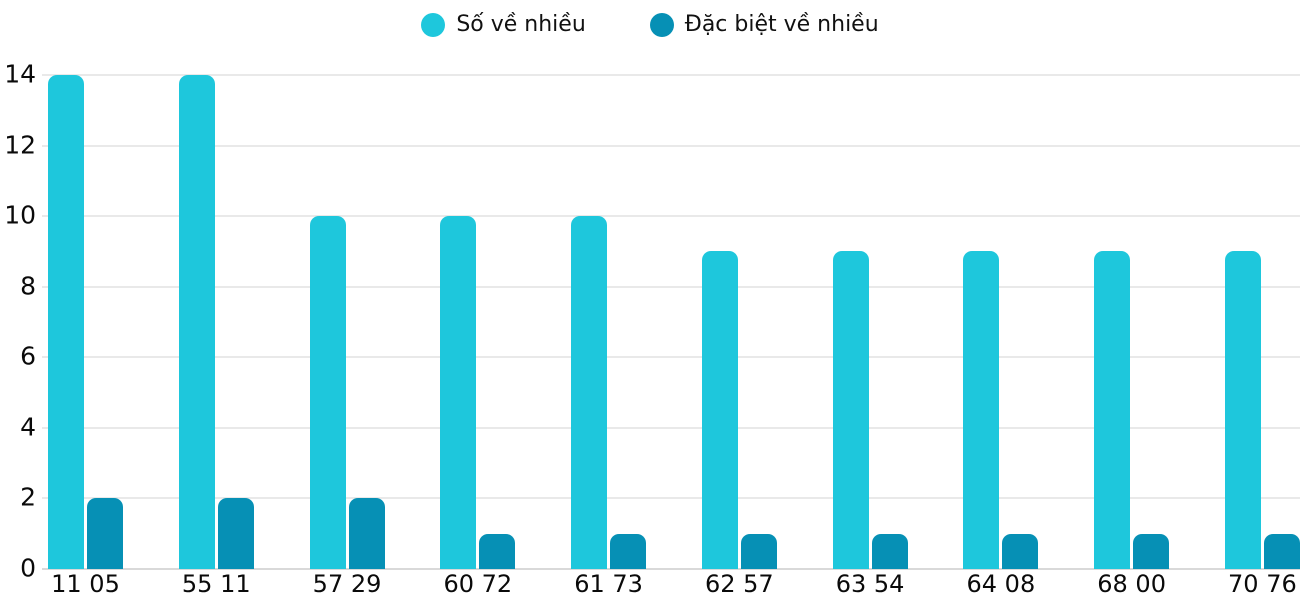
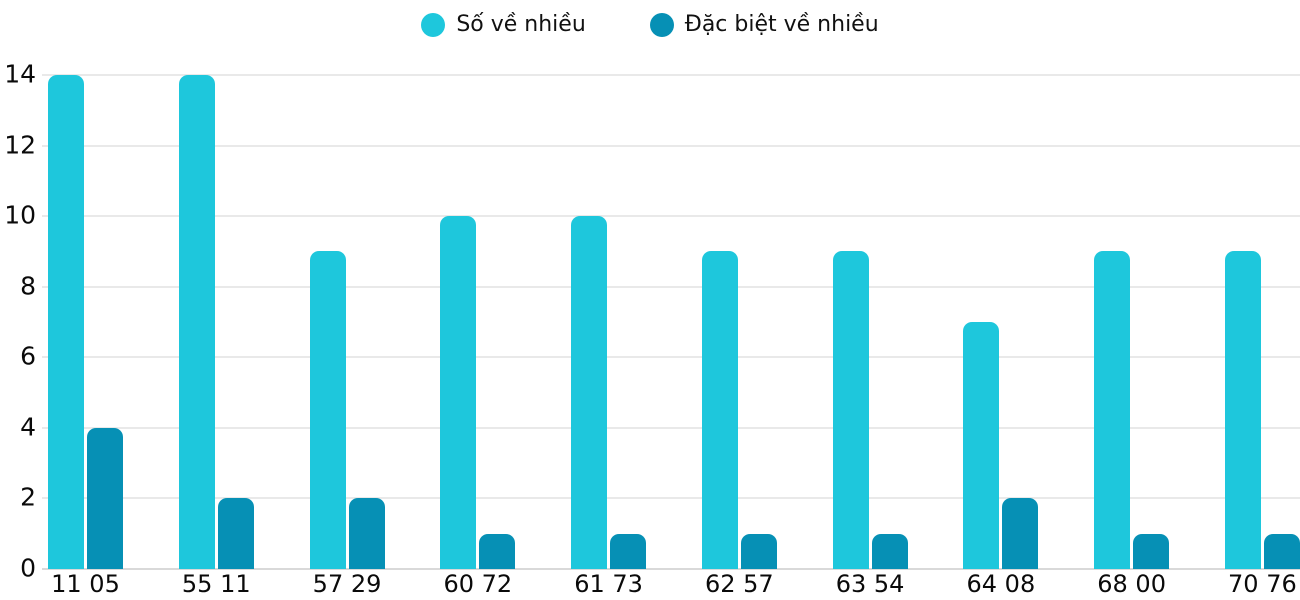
Đặc biệt về nhiều/11 05: 2 -> 4
Số về nhiều/57 29: 10 -> 9
Số về nhiều/64 08: 9 -> 7
Đặc biệt về nhiều/64 08: 1 -> 2
